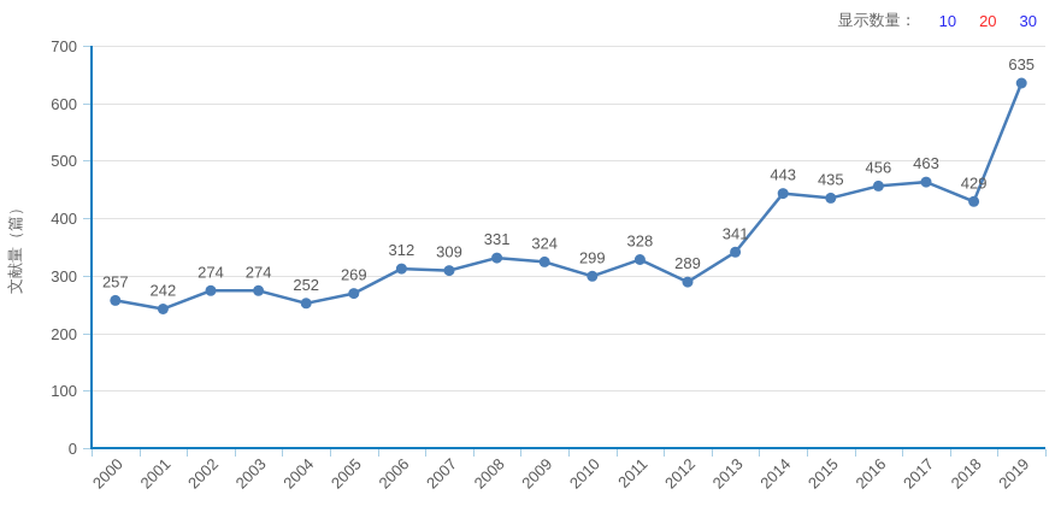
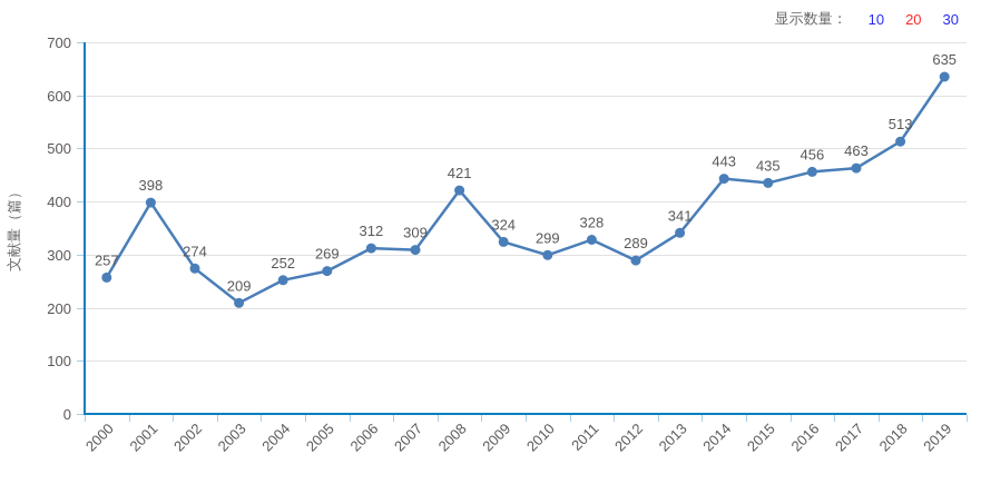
2001: 242 -> 398
2003: 274 -> 209
2008: 331 -> 421
2018: 429 -> 513
